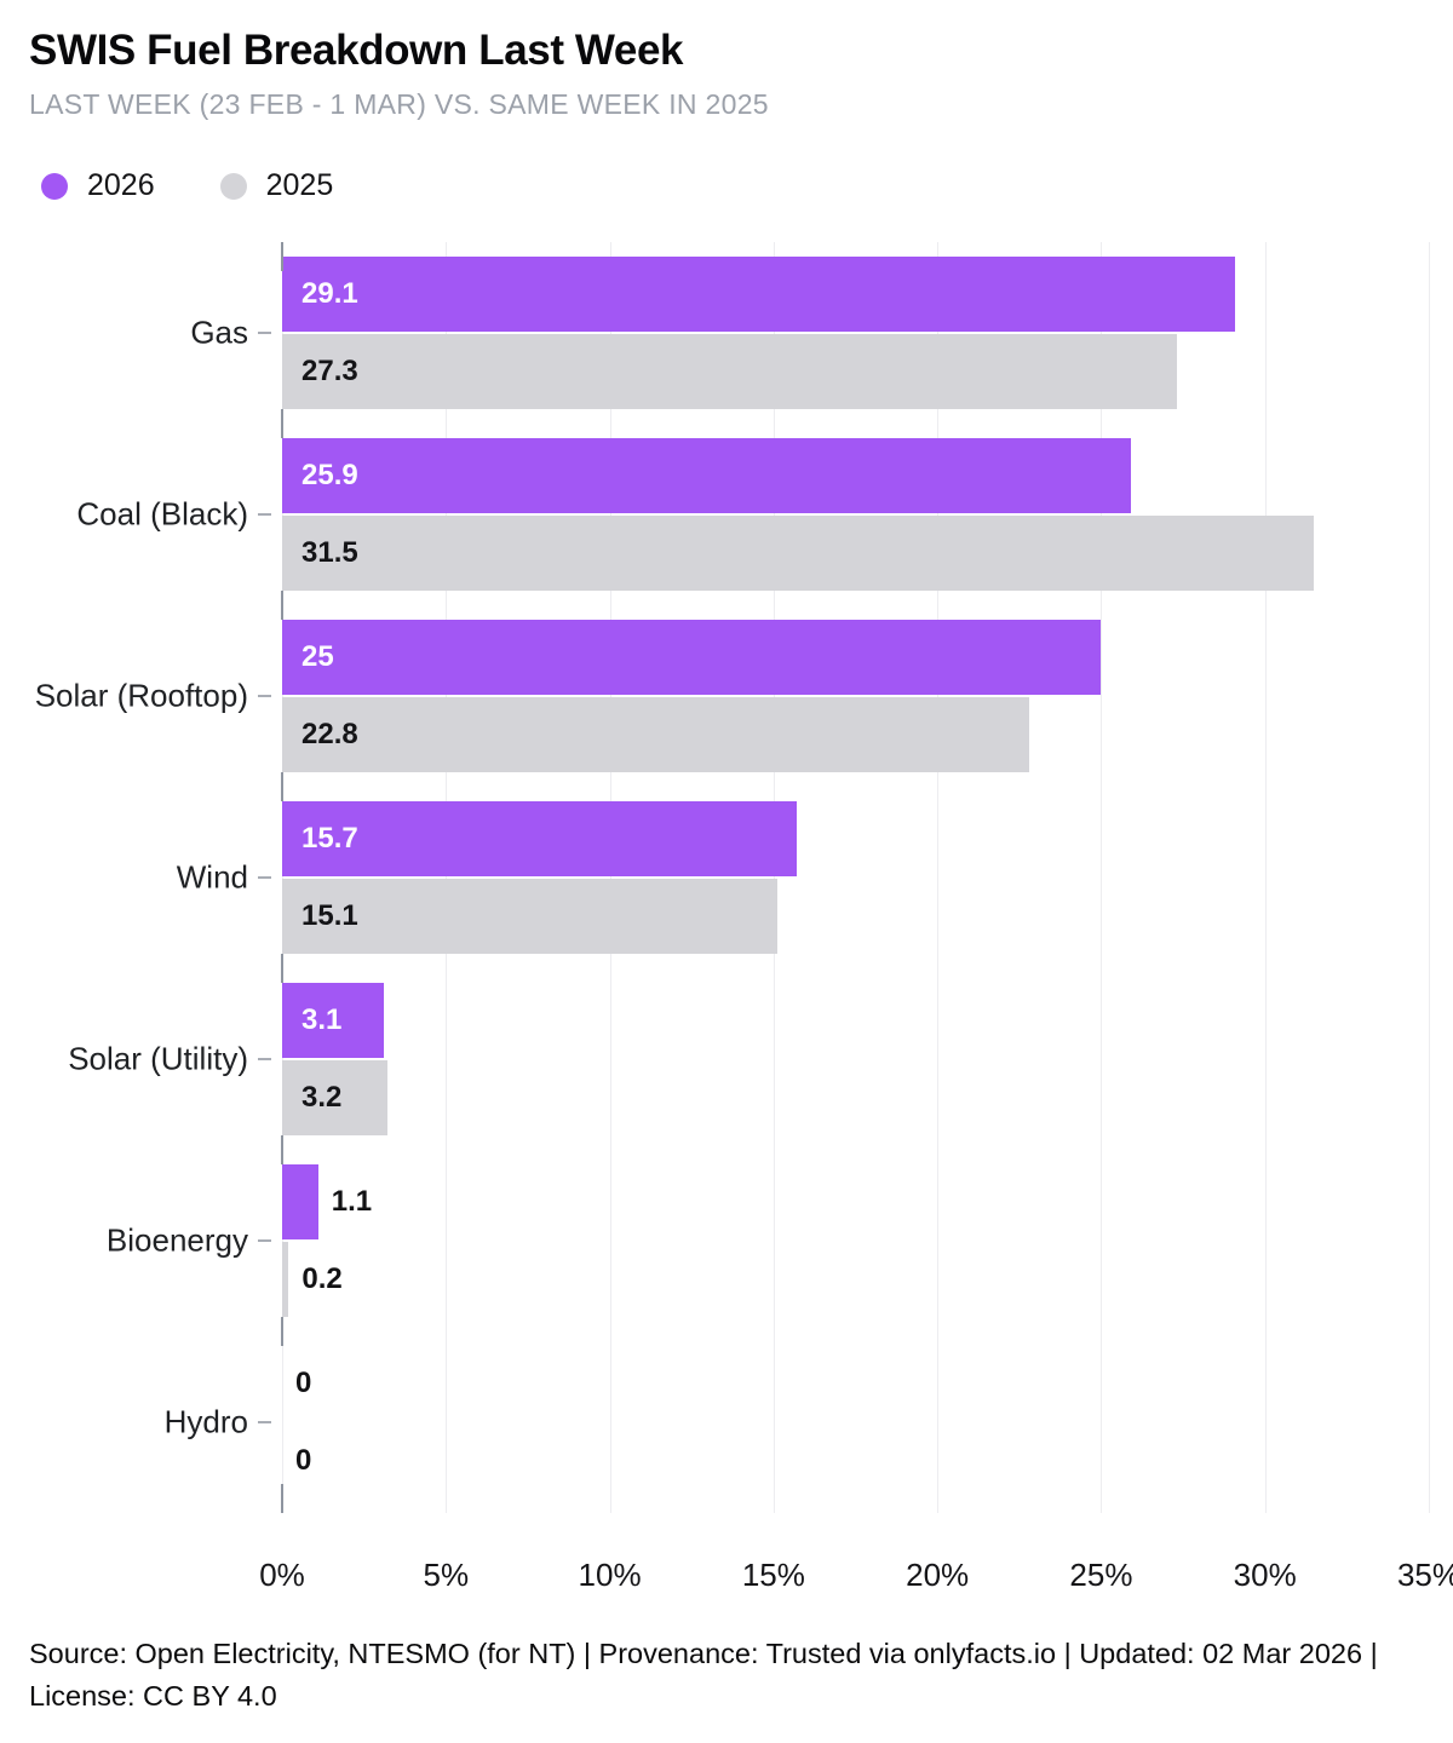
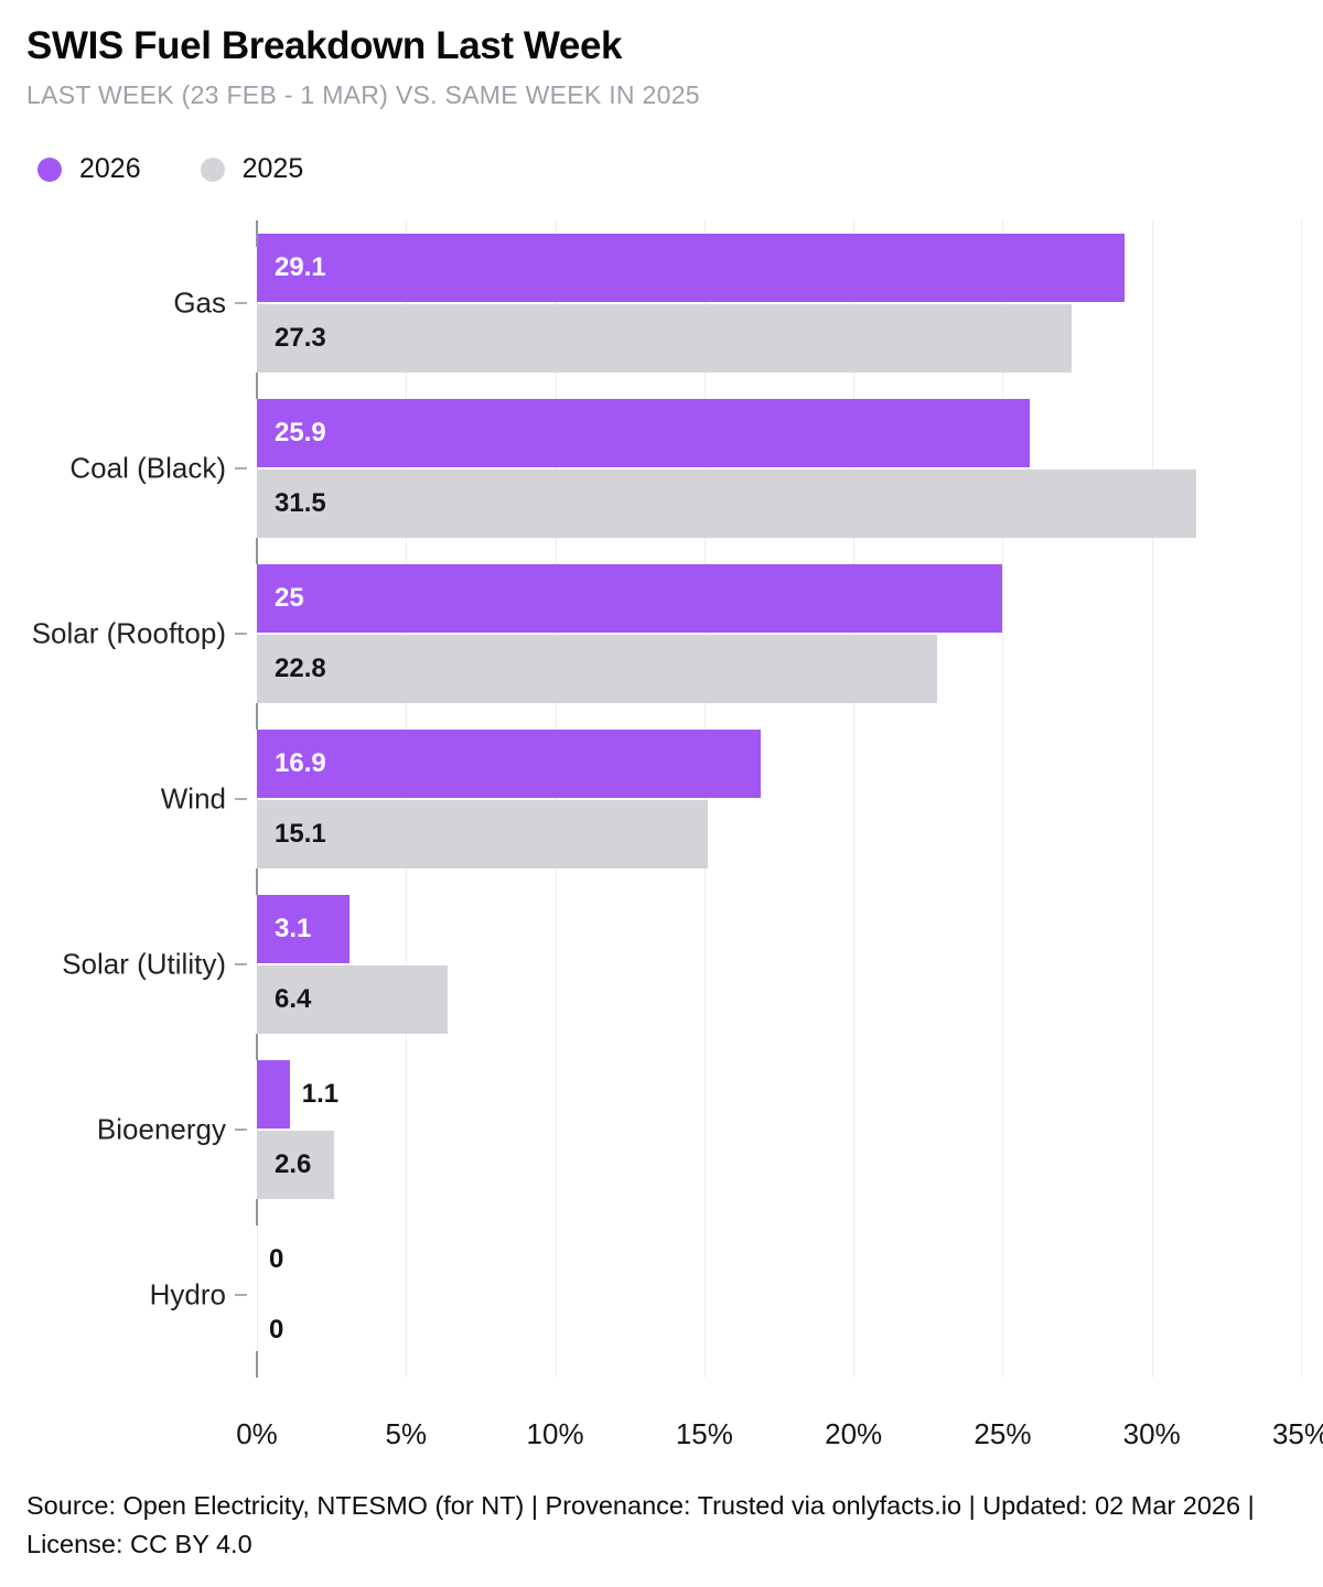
2026/Wind: 15.7 -> 16.9
2025/Solar (Utility): 3.2 -> 6.4
2025/Bioenergy: 0.2 -> 2.6
